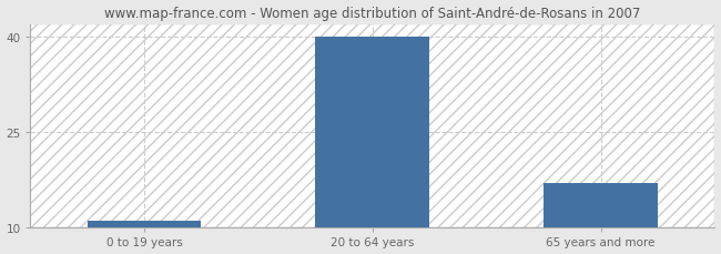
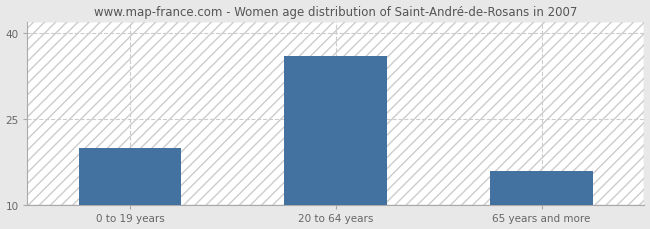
0 to 19 years: 11 -> 20
20 to 64 years: 40 -> 36
65 years and more: 17 -> 16
